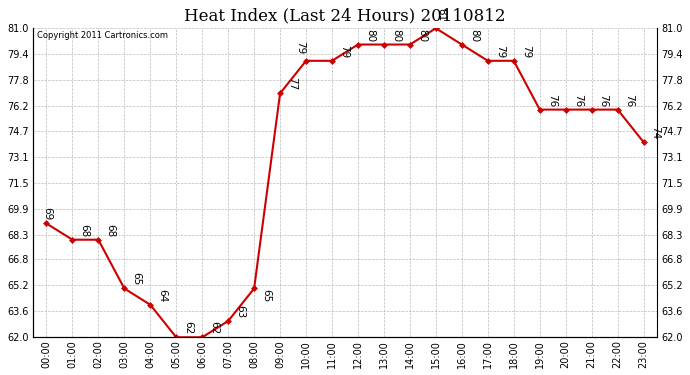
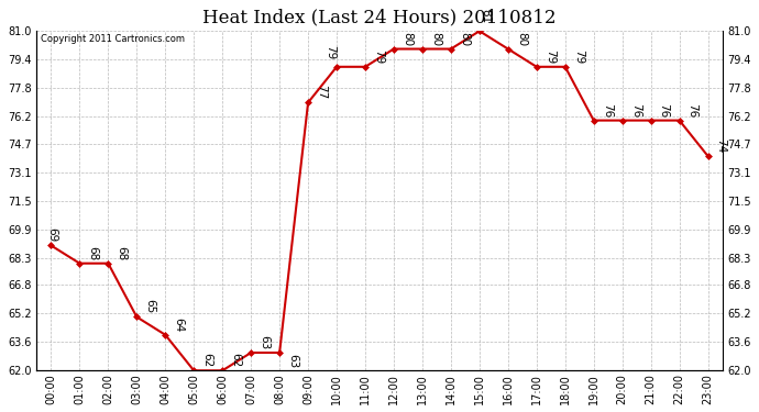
08:00: 65 -> 63
